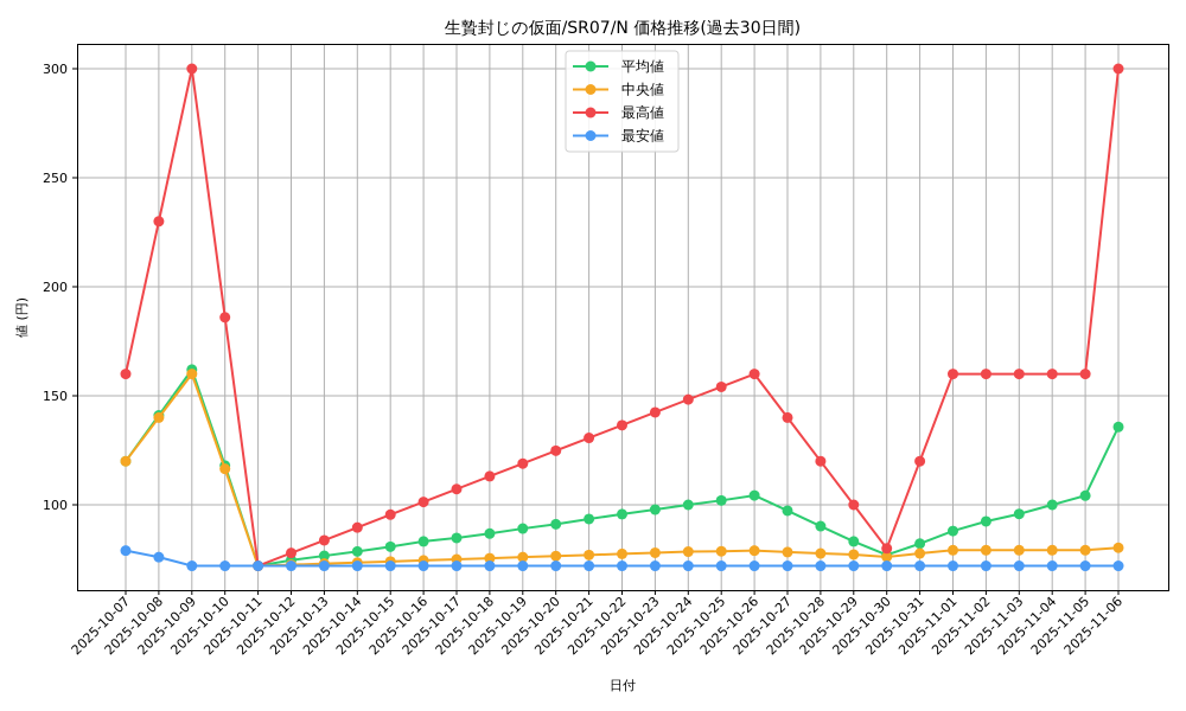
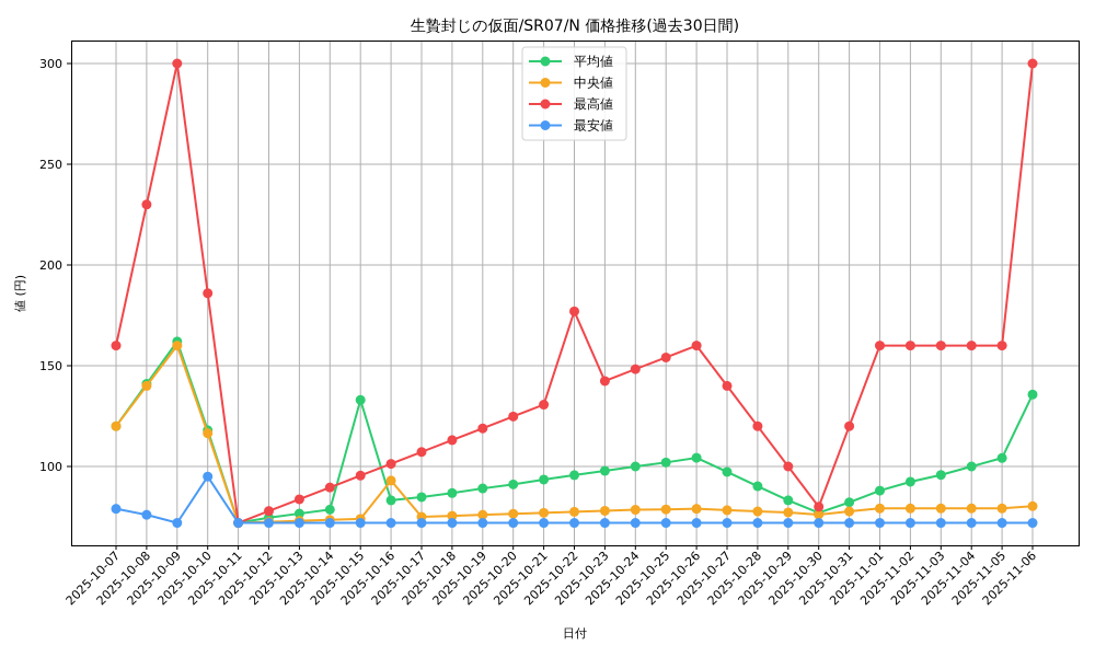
最安値/2025-10-10: 72 -> 95
平均値/2025-10-15: 81 -> 133
中央値/2025-10-16: 74 -> 93
最高値/2025-10-22: 136 -> 177
